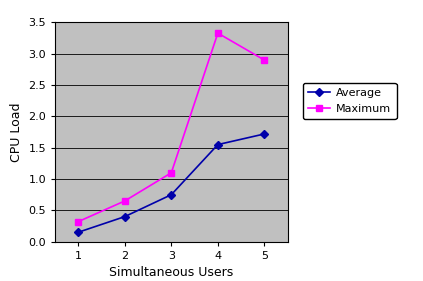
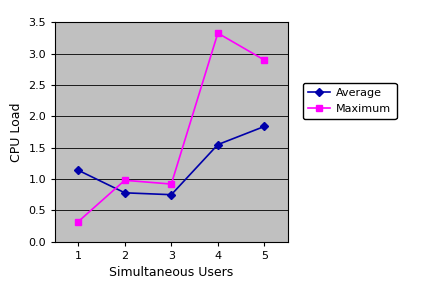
Average/1: 0.15 -> 1.14
Average/2: 0.40 -> 0.78
Maximum/2: 0.65 -> 0.98
Maximum/3: 1.10 -> 0.92
Average/5: 1.72 -> 1.84
